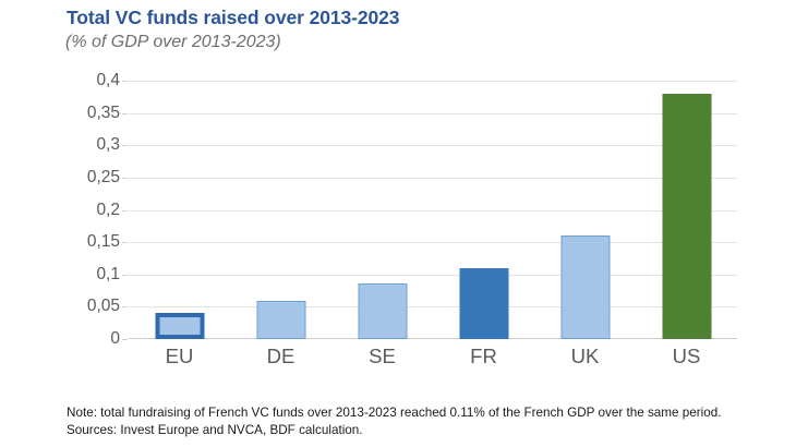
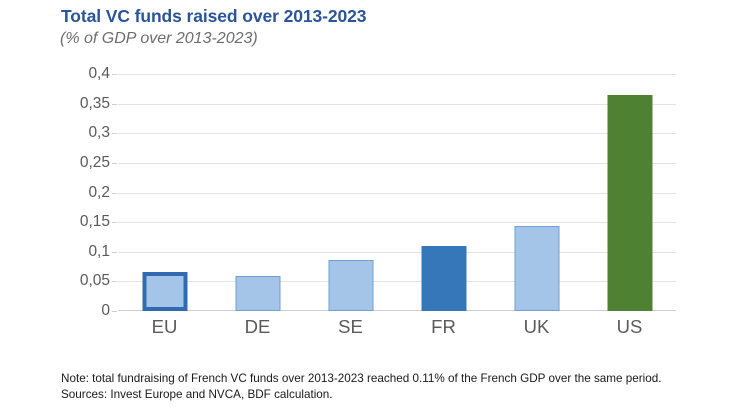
EU: 0,04 -> 0,07
UK: 0,16 -> 0,14
US: 0,38 -> 0,36
